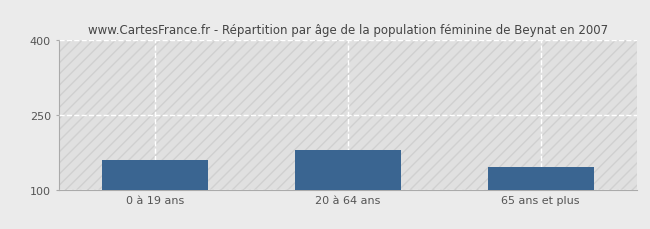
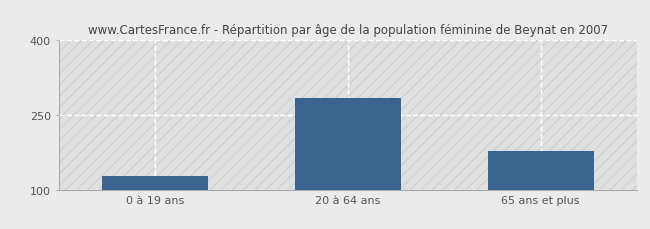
0 à 19 ans: 160 -> 127
20 à 64 ans: 180 -> 284
65 ans et plus: 145 -> 178
